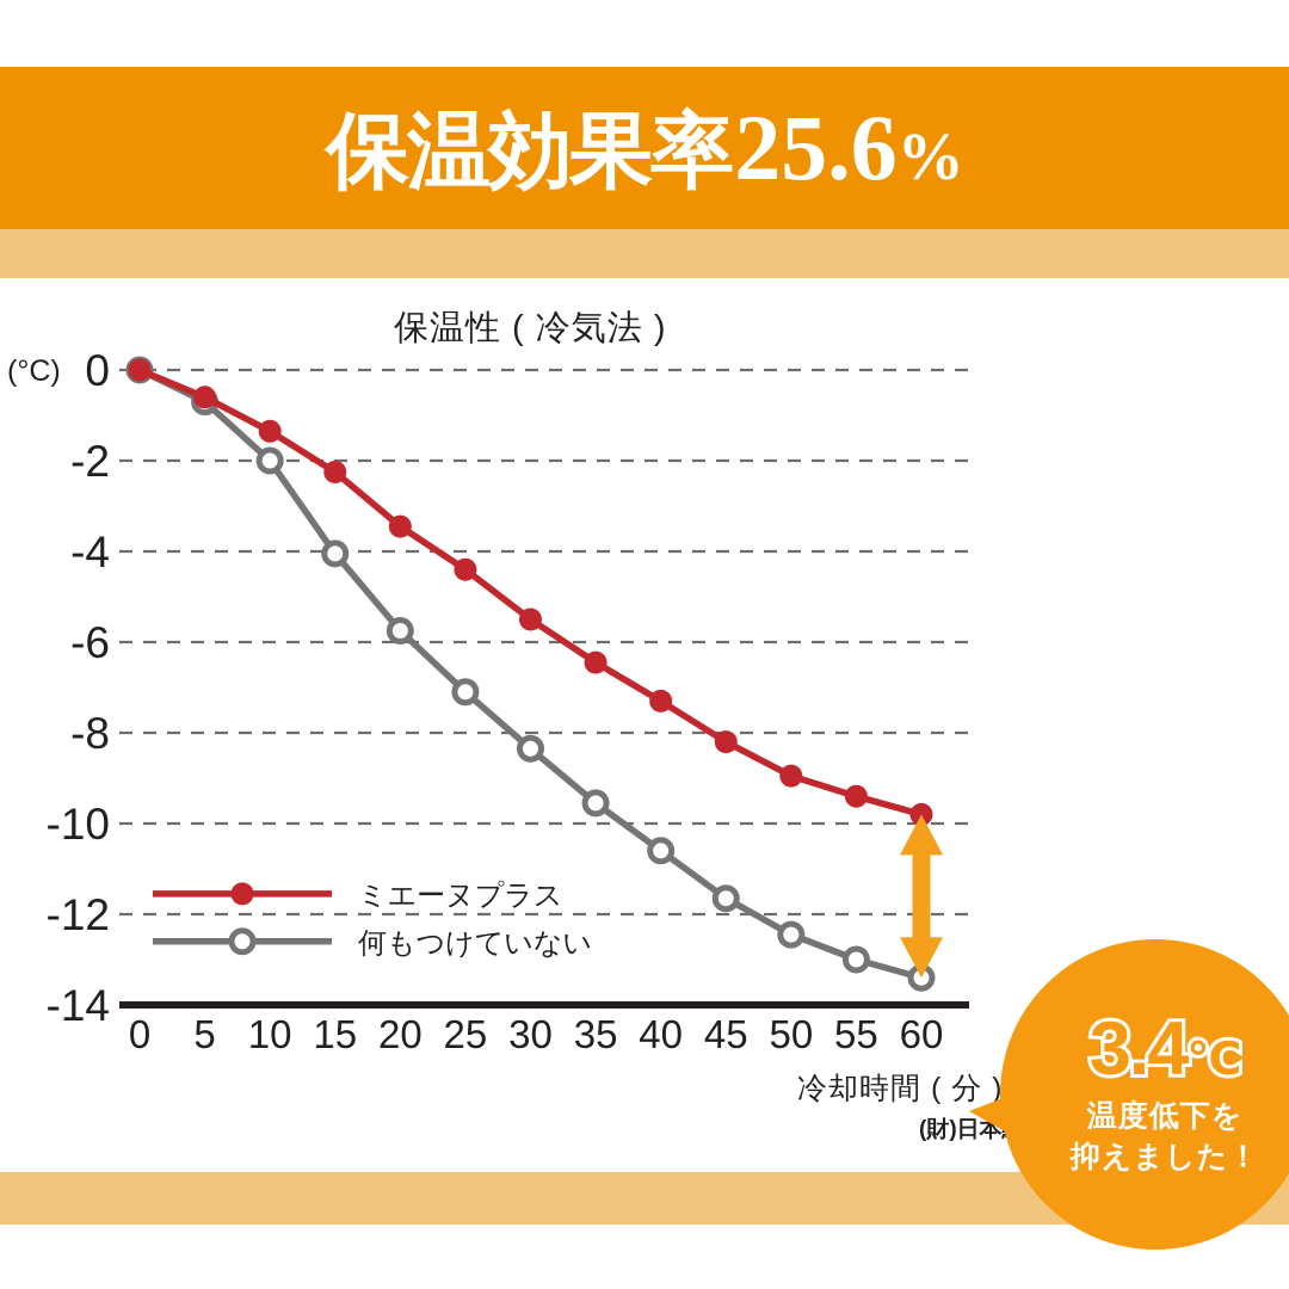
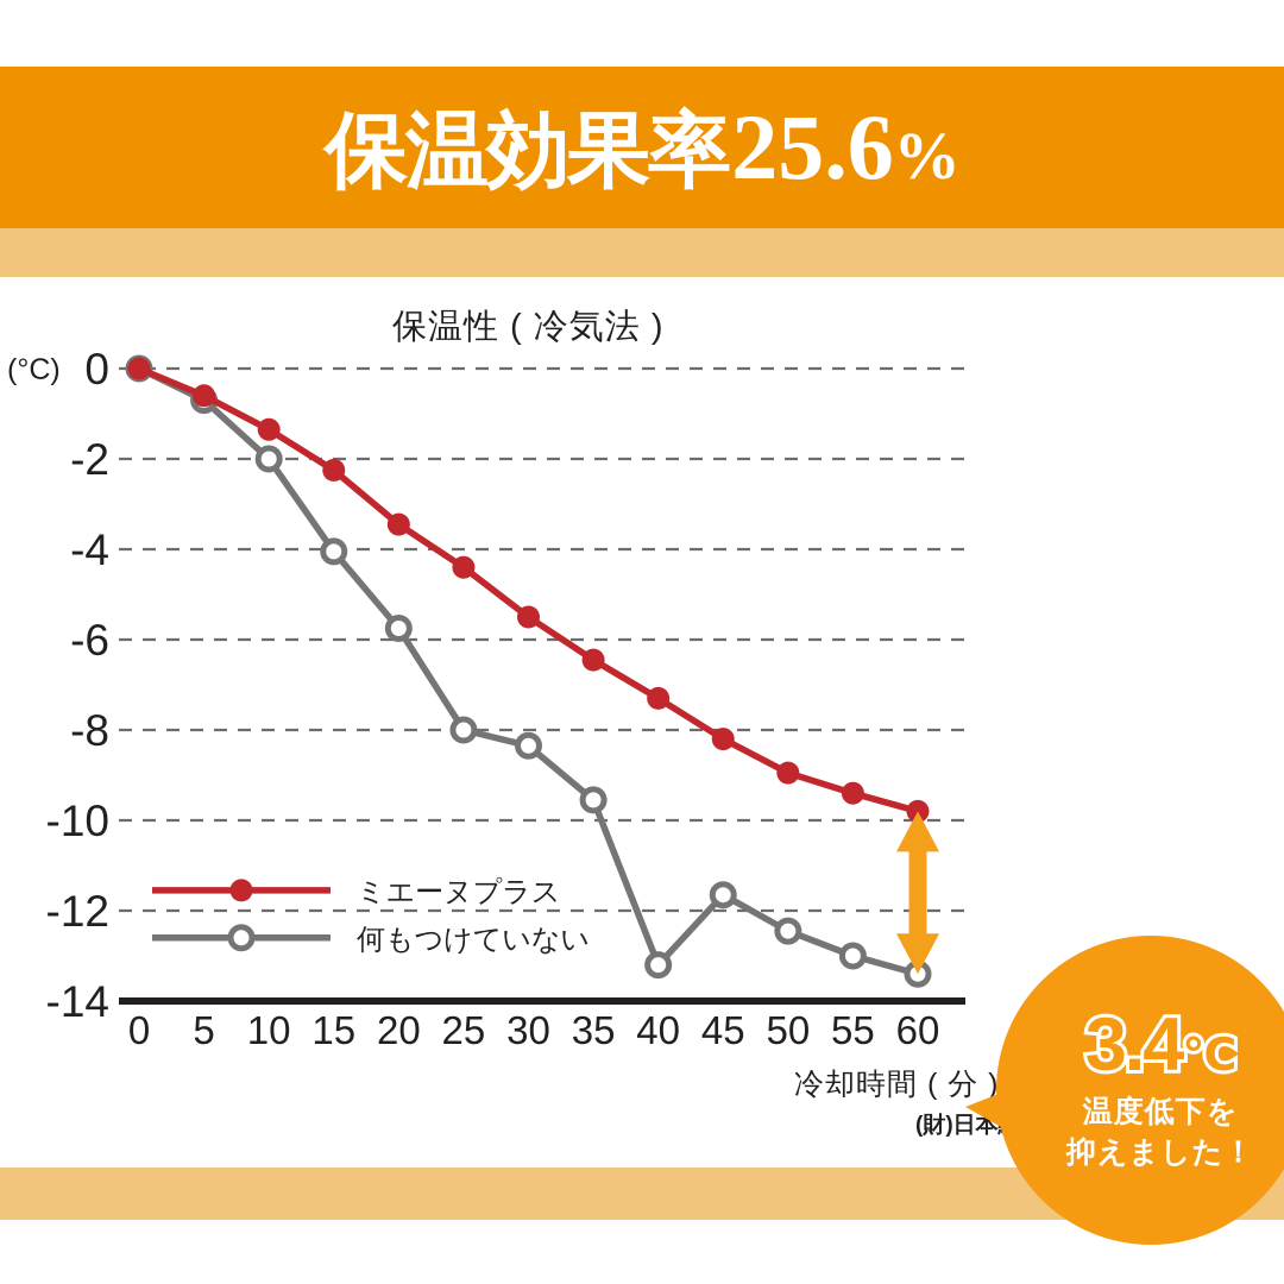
何もつけていない/25: -7.1 -> -8.0
何もつけていない/40: -10.6 -> -13.2
